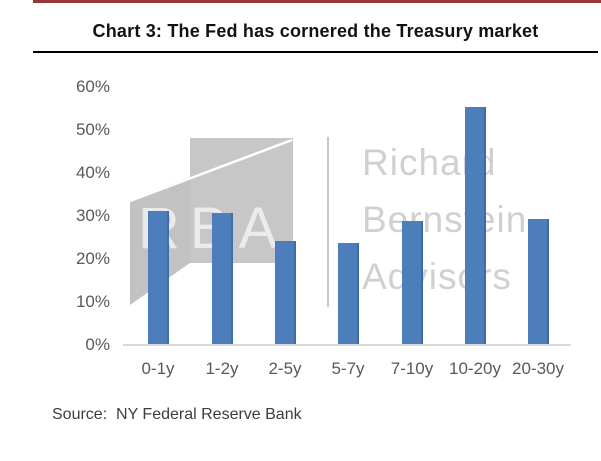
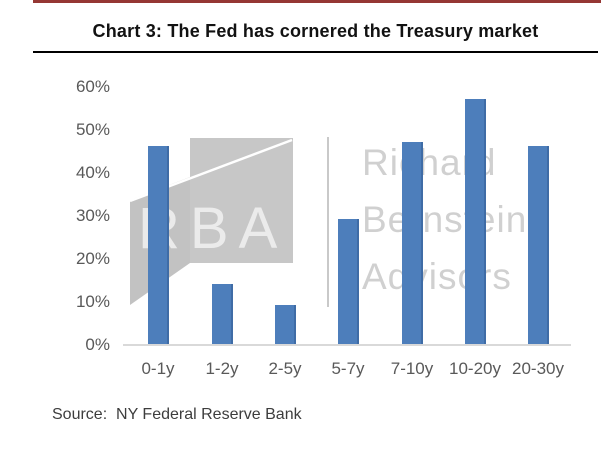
0-1y: 31% -> 46%
1-2y: 30% -> 14%
2-5y: 24% -> 9%
5-7y: 24% -> 29%
7-10y: 28% -> 47%
10-20y: 55% -> 57%
20-30y: 29% -> 46%
